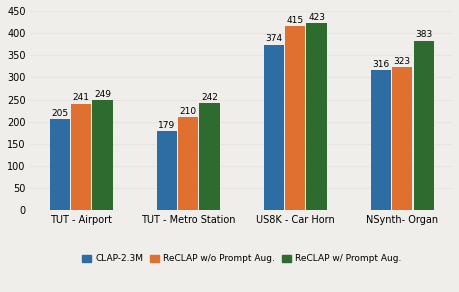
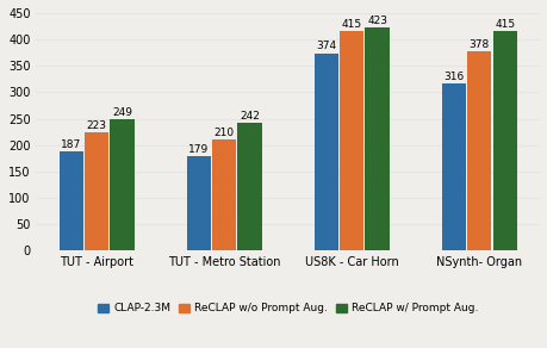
CLAP-2.3M/TUT - Airport: 205 -> 187
ReCLAP w/o Prompt Aug./TUT - Airport: 241 -> 223
ReCLAP w/o Prompt Aug./NSynth- Organ: 323 -> 378
ReCLAP w/ Prompt Aug./NSynth- Organ: 383 -> 415
